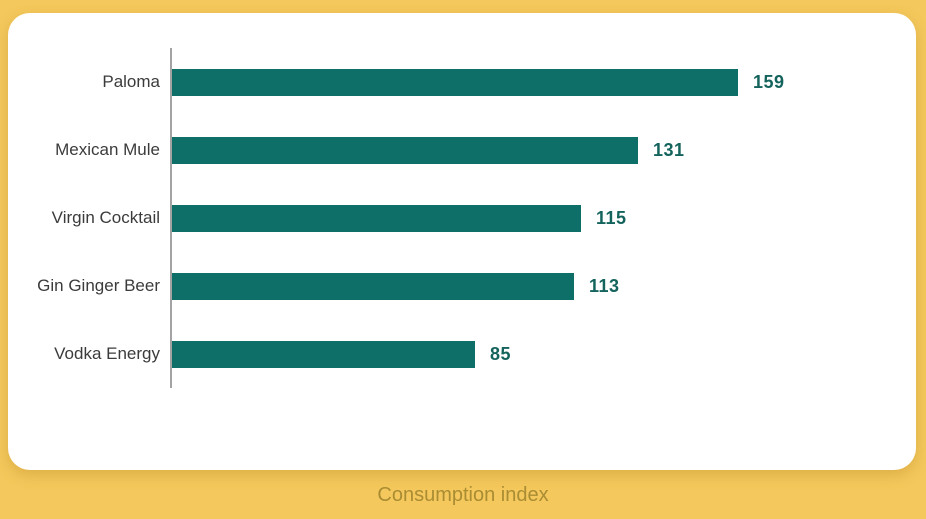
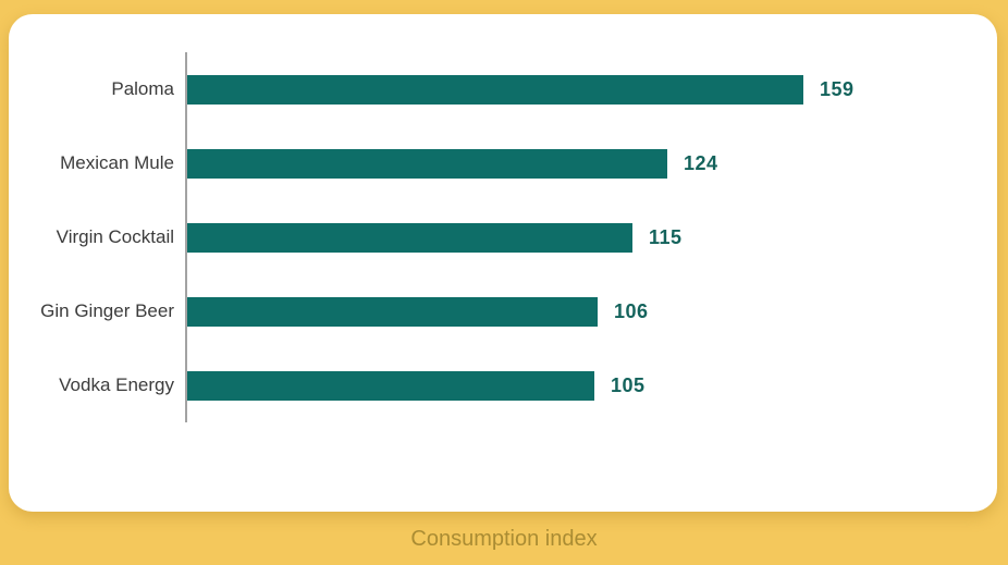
Mexican Mule: 131 -> 124
Gin Ginger Beer: 113 -> 106
Vodka Energy: 85 -> 105
